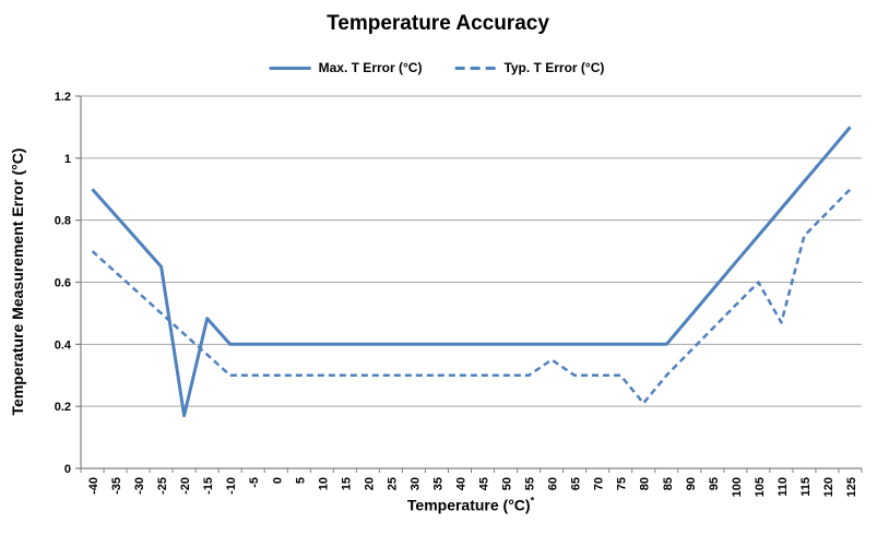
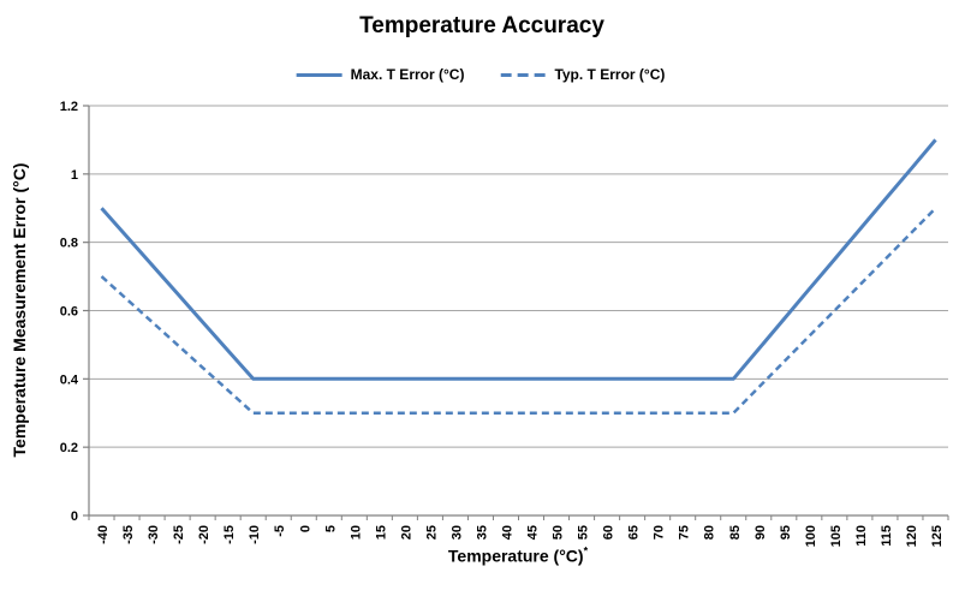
Max. T Error (°C)/-20: 0.17 -> 0.57
Typ. T Error (°C)/60: 0.35 -> 0.30
Typ. T Error (°C)/80: 0.21 -> 0.30
Typ. T Error (°C)/110: 0.47 -> 0.68
